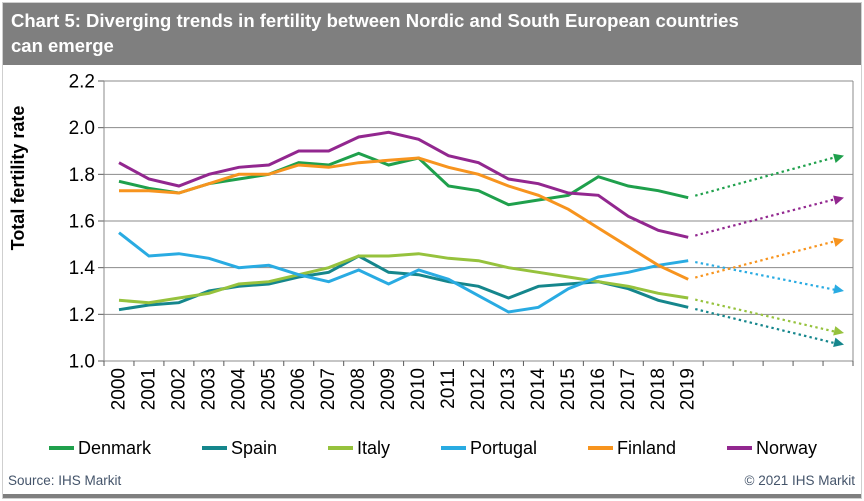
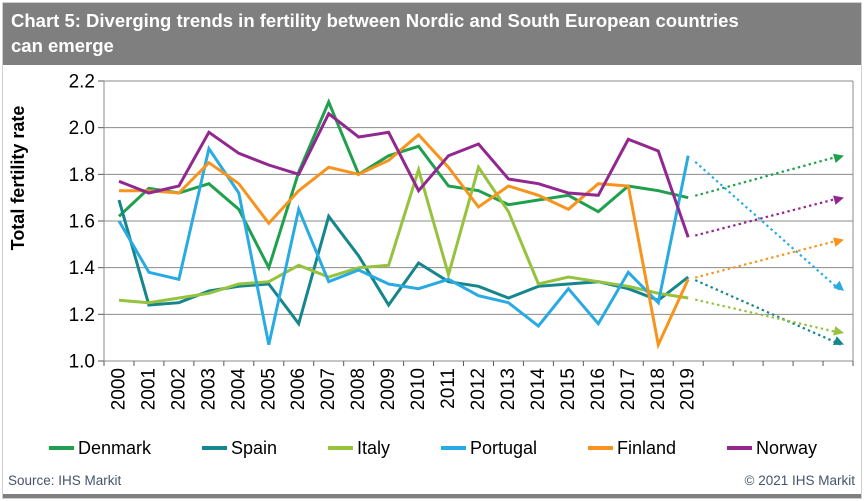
Denmark/2000: 1.77 -> 1.62
Spain/2000: 1.22 -> 1.69
Portugal/2000: 1.55 -> 1.60
Norway/2000: 1.85 -> 1.77
Portugal/2001: 1.45 -> 1.38
Norway/2001: 1.78 -> 1.72
Portugal/2002: 1.46 -> 1.35
Portugal/2003: 1.44 -> 1.91
Finland/2003: 1.76 -> 1.85
Norway/2003: 1.80 -> 1.98
Denmark/2004: 1.78 -> 1.65
Portugal/2004: 1.40 -> 1.72
Finland/2004: 1.80 -> 1.76
Norway/2004: 1.83 -> 1.89
Denmark/2005: 1.80 -> 1.40
Portugal/2005: 1.41 -> 1.07
Finland/2005: 1.80 -> 1.59
Denmark/2006: 1.85 -> 1.81
Spain/2006: 1.36 -> 1.16
Italy/2006: 1.37 -> 1.41
Portugal/2006: 1.37 -> 1.65
Finland/2006: 1.84 -> 1.73
Norway/2006: 1.90 -> 1.80
Denmark/2007: 1.84 -> 2.11
Spain/2007: 1.38 -> 1.62
Italy/2007: 1.40 -> 1.36
Norway/2007: 1.90 -> 2.06
Denmark/2008: 1.89 -> 1.80
Italy/2008: 1.45 -> 1.40
Finland/2008: 1.85 -> 1.80
Denmark/2009: 1.84 -> 1.88
Spain/2009: 1.38 -> 1.24
Italy/2009: 1.45 -> 1.41
Denmark/2010: 1.87 -> 1.92
Spain/2010: 1.37 -> 1.42
Italy/2010: 1.46 -> 1.82
Portugal/2010: 1.39 -> 1.31
Finland/2010: 1.87 -> 1.97
Norway/2010: 1.95 -> 1.73
Italy/2011: 1.44 -> 1.37
Italy/2012: 1.43 -> 1.83
Finland/2012: 1.80 -> 1.66
Norway/2012: 1.85 -> 1.93
Italy/2013: 1.40 -> 1.64
Portugal/2013: 1.21 -> 1.25
Italy/2014: 1.38 -> 1.33
Portugal/2014: 1.23 -> 1.15
Denmark/2016: 1.79 -> 1.64
Portugal/2016: 1.36 -> 1.16
Finland/2016: 1.57 -> 1.76
Finland/2017: 1.49 -> 1.75
Norway/2017: 1.62 -> 1.95
Portugal/2018: 1.41 -> 1.25
Finland/2018: 1.41 -> 1.07
Norway/2018: 1.56 -> 1.90
Spain/2019: 1.23 -> 1.36
Portugal/2019: 1.43 -> 1.88
